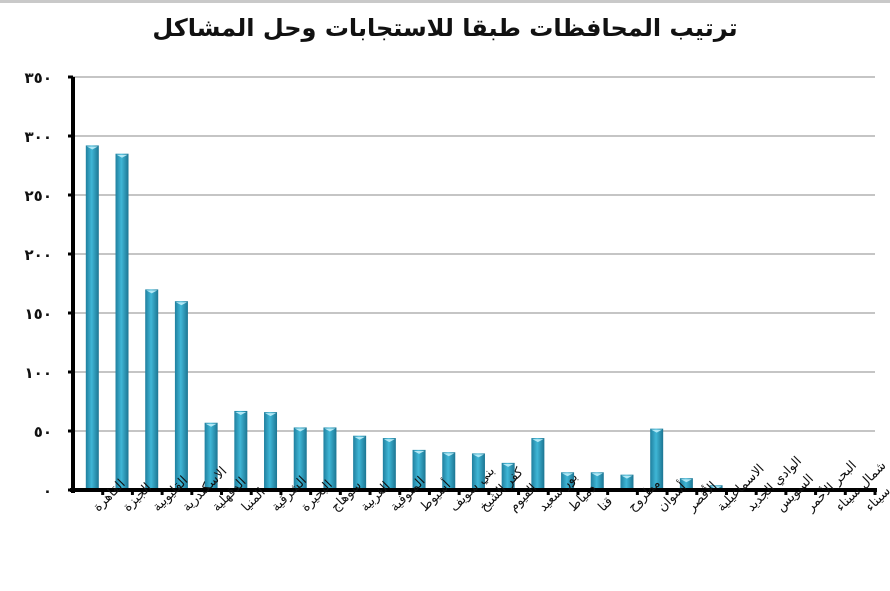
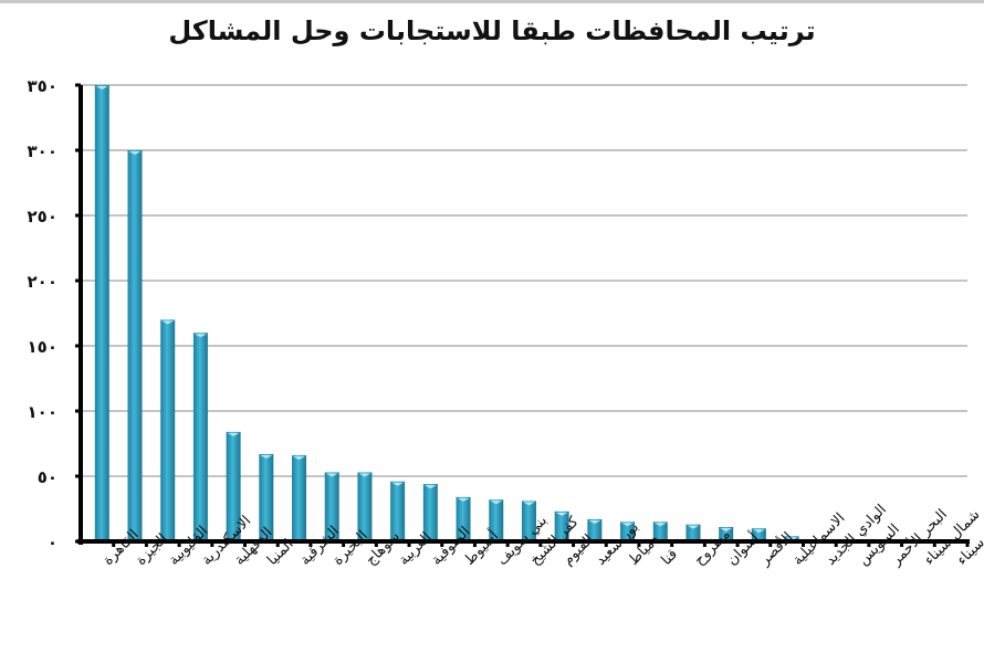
القاهرة: 292 -> 350
الجيزة: 285 -> 300
الدقهلية: 57 -> 84
بور سعيد: 44 -> 17
أسوان: 52 -> 11
